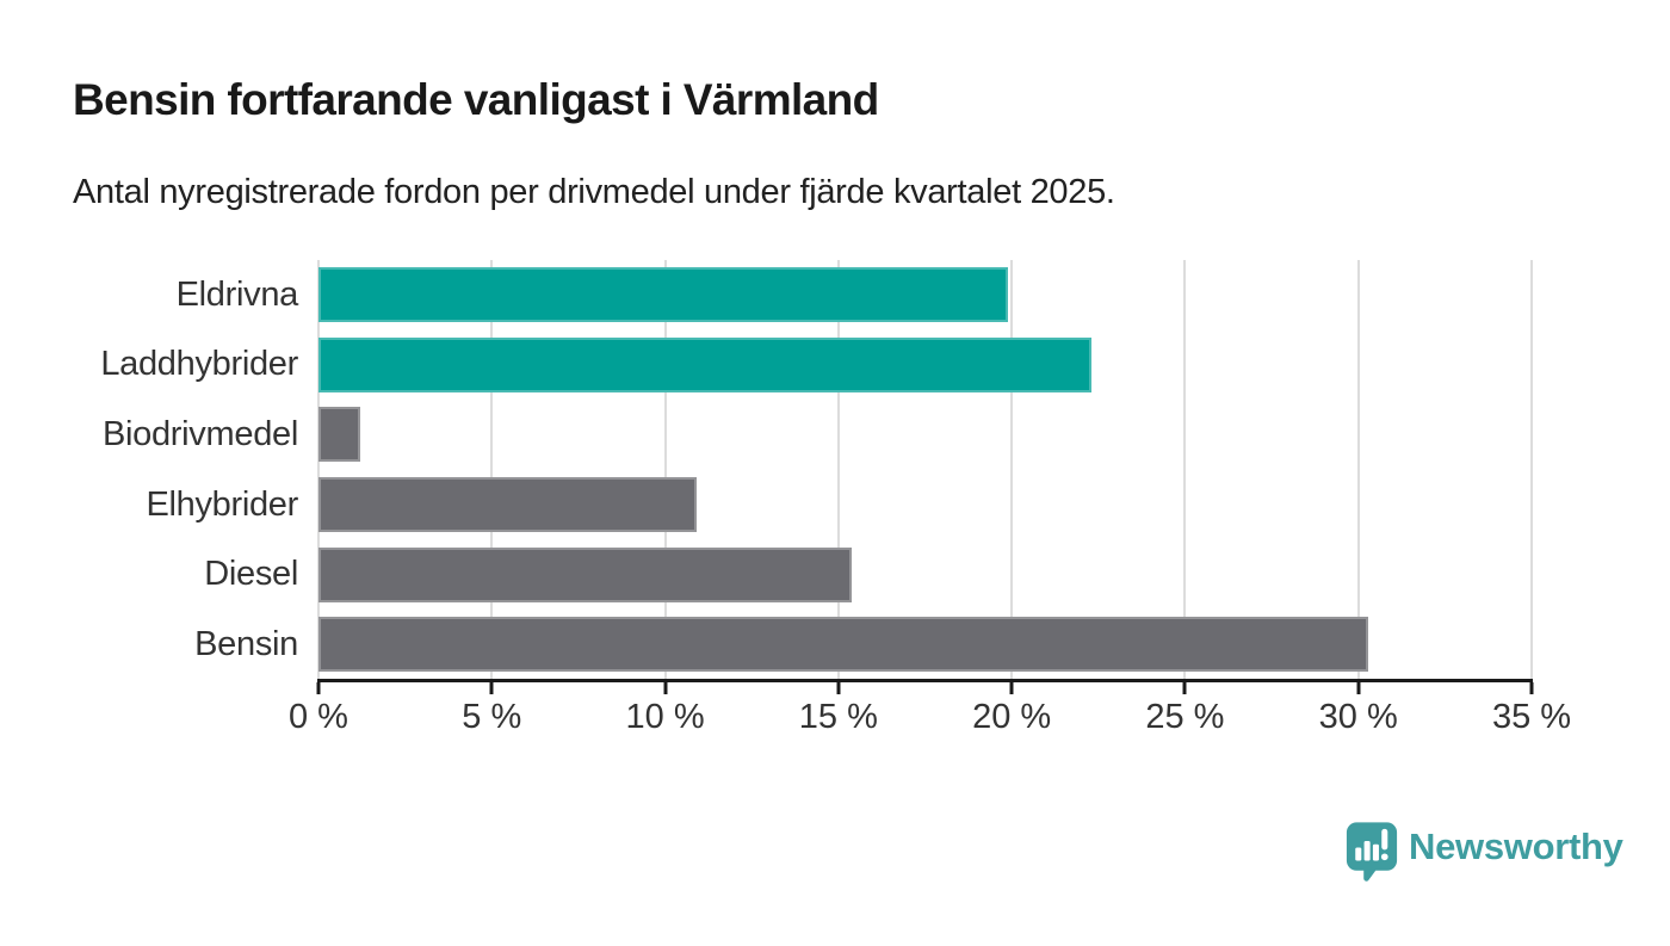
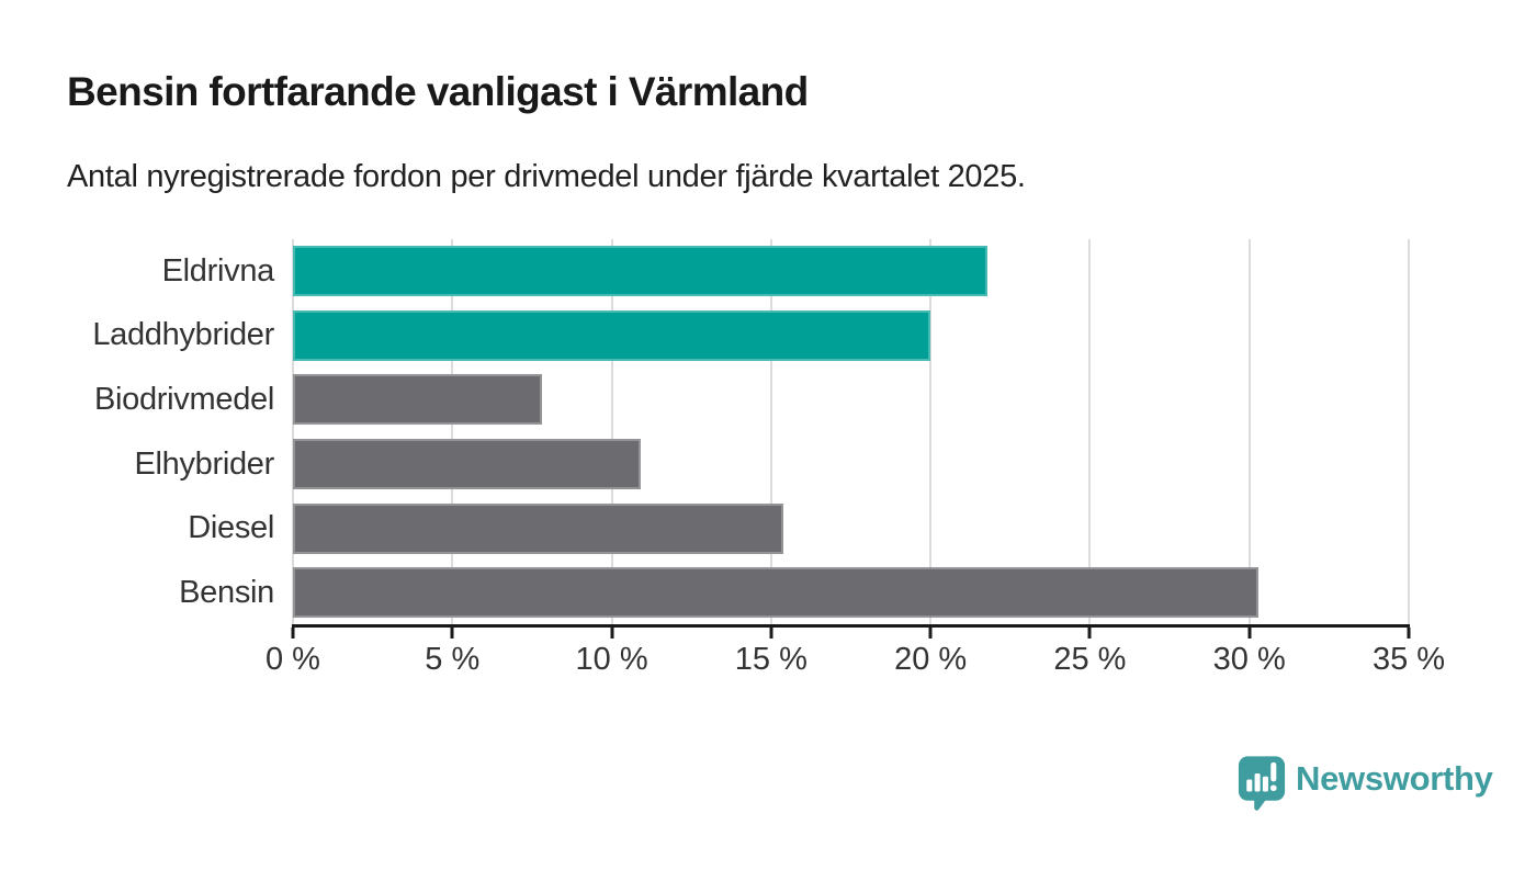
Eldrivna: 19.9% -> 21.8%
Laddhybrider: 22.3% -> 20.0%
Biodrivmedel: 1.2% -> 7.8%
